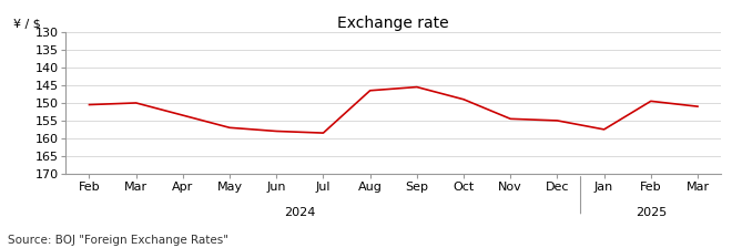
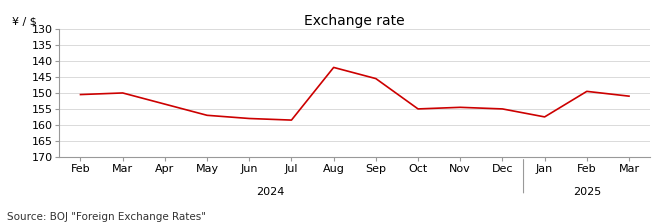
Aug: 146.5 -> 142.0
Oct: 149.0 -> 155.0
